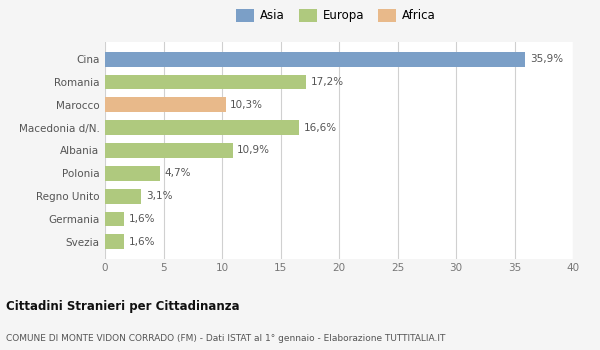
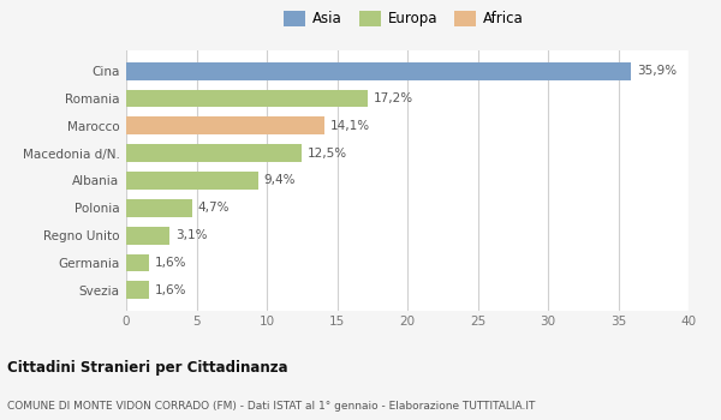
Marocco: 10,3% -> 14,1%
Macedonia d/N.: 16,6% -> 12,5%
Albania: 10,9% -> 9,4%
